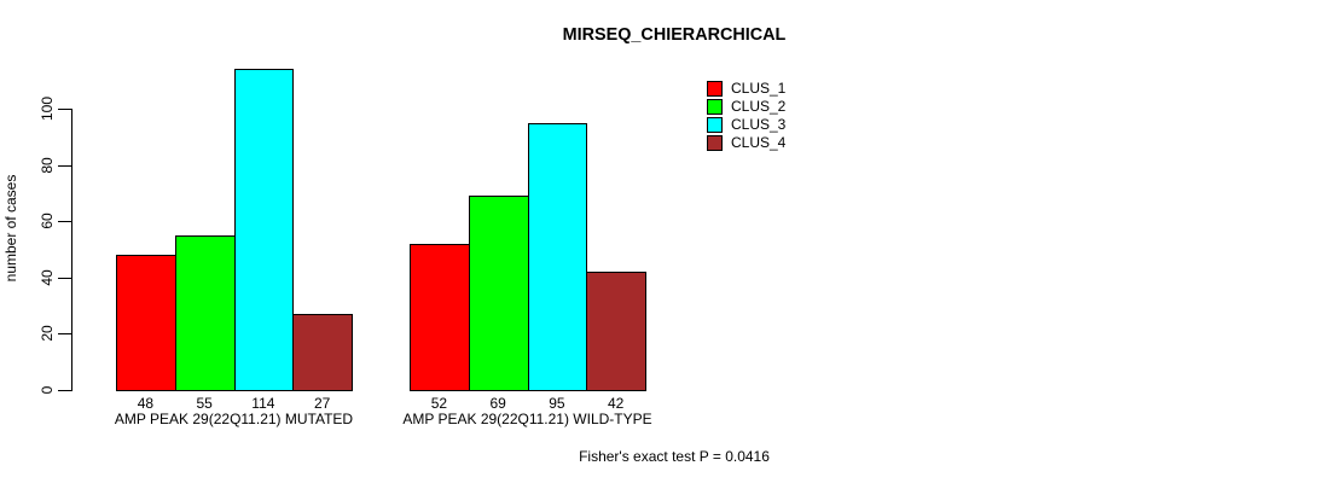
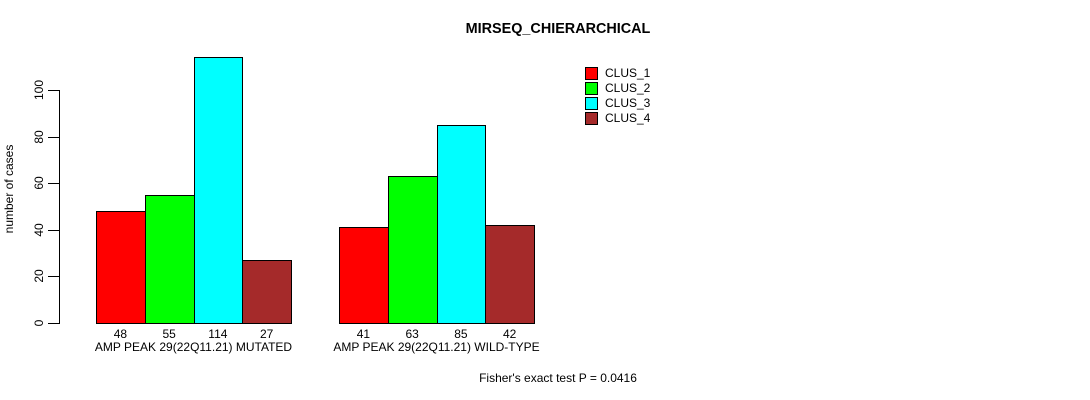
CLUS_1/AMP PEAK 29(22Q11.21) WILD-TYPE: 52 -> 41
CLUS_2/AMP PEAK 29(22Q11.21) WILD-TYPE: 69 -> 63
CLUS_3/AMP PEAK 29(22Q11.21) WILD-TYPE: 95 -> 85
